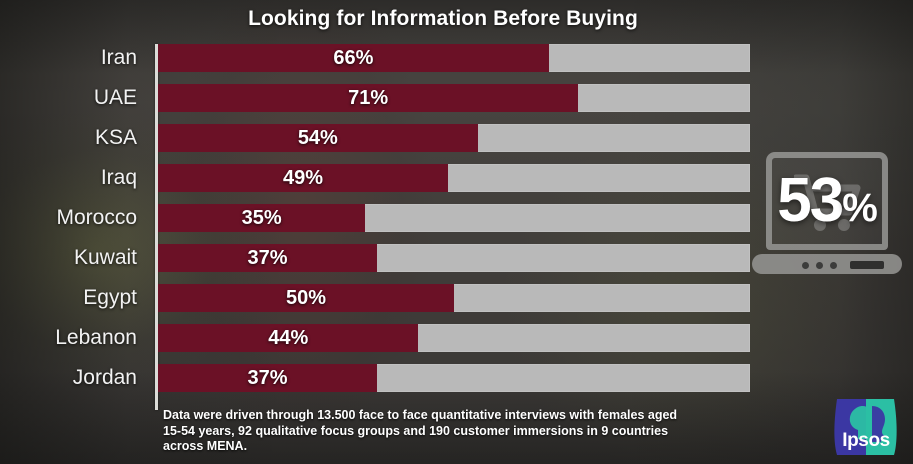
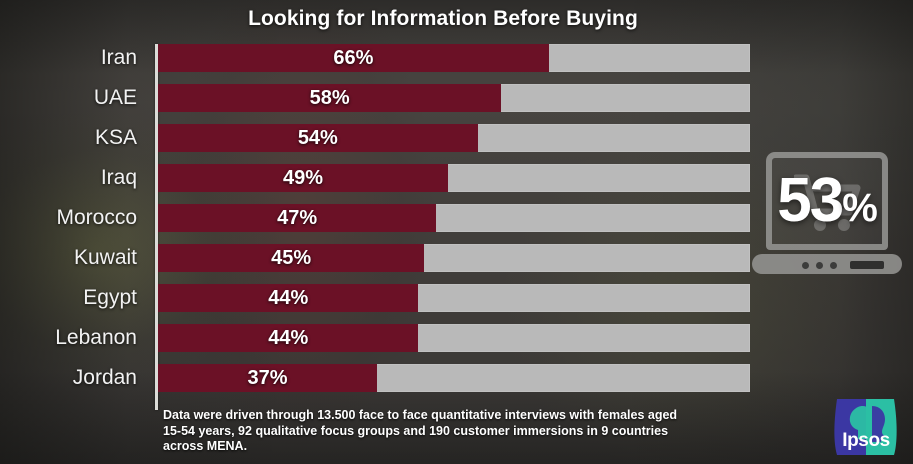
UAE: 71% -> 58%
Morocco: 35% -> 47%
Kuwait: 37% -> 45%
Egypt: 50% -> 44%
